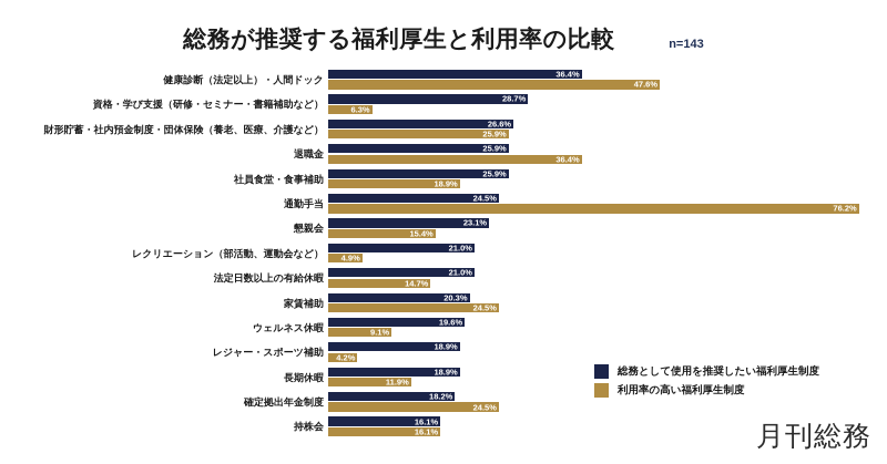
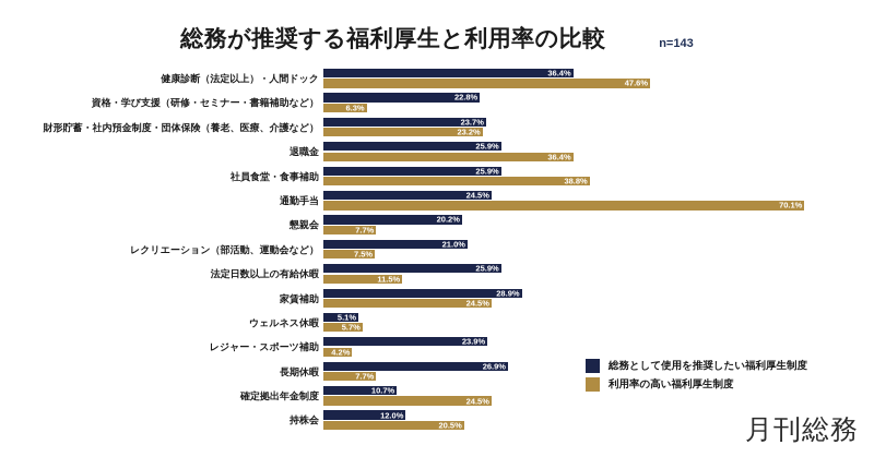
総務として使用を推奨したい福利厚生制度/資格・学び支援（研修・セミナー・書籍補助など）: 28.7% -> 22.8%
総務として使用を推奨したい福利厚生制度/財形貯蓄・社内預金制度・団体保険（養老、医療、介護など）: 26.6% -> 23.7%
利用率の高い福利厚生制度/財形貯蓄・社内預金制度・団体保険（養老、医療、介護など）: 25.9% -> 23.2%
利用率の高い福利厚生制度/社員食堂・食事補助: 18.9% -> 38.8%
利用率の高い福利厚生制度/通勤手当: 76.2% -> 70.1%
総務として使用を推奨したい福利厚生制度/懇親会: 23.1% -> 20.2%
利用率の高い福利厚生制度/懇親会: 15.4% -> 7.7%
利用率の高い福利厚生制度/レクリエーション（部活動、運動会など）: 4.9% -> 7.5%
総務として使用を推奨したい福利厚生制度/法定日数以上の有給休暇: 21.0% -> 25.9%
利用率の高い福利厚生制度/法定日数以上の有給休暇: 14.7% -> 11.5%
総務として使用を推奨したい福利厚生制度/家賃補助: 20.3% -> 28.9%
総務として使用を推奨したい福利厚生制度/ウェルネス休暇: 19.6% -> 5.1%
利用率の高い福利厚生制度/ウェルネス休暇: 9.1% -> 5.7%
総務として使用を推奨したい福利厚生制度/レジャー・スポーツ補助: 18.9% -> 23.9%
総務として使用を推奨したい福利厚生制度/長期休暇: 18.9% -> 26.9%
利用率の高い福利厚生制度/長期休暇: 11.9% -> 7.7%
総務として使用を推奨したい福利厚生制度/確定拠出年金制度: 18.2% -> 10.7%
総務として使用を推奨したい福利厚生制度/持株会: 16.1% -> 12.0%
利用率の高い福利厚生制度/持株会: 16.1% -> 20.5%
